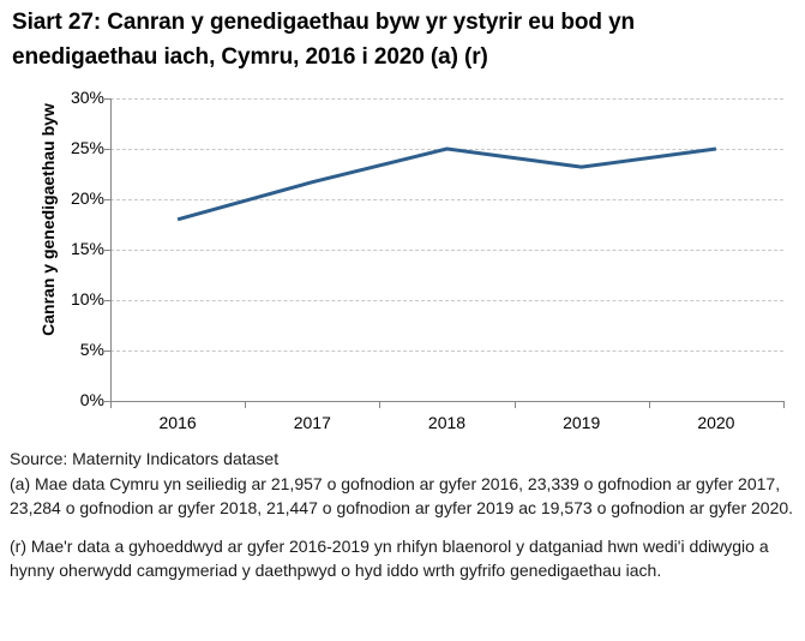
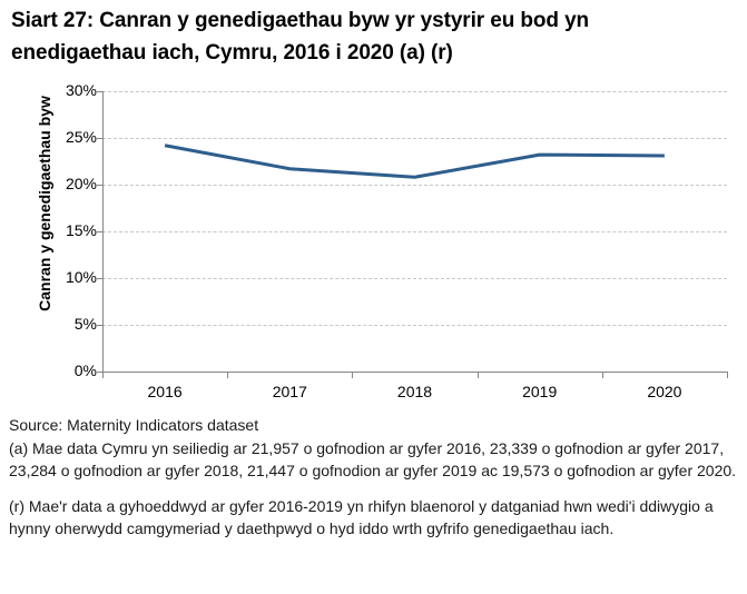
2016: 18% -> 24%
2018: 25% -> 21%
2020: 25% -> 23%
